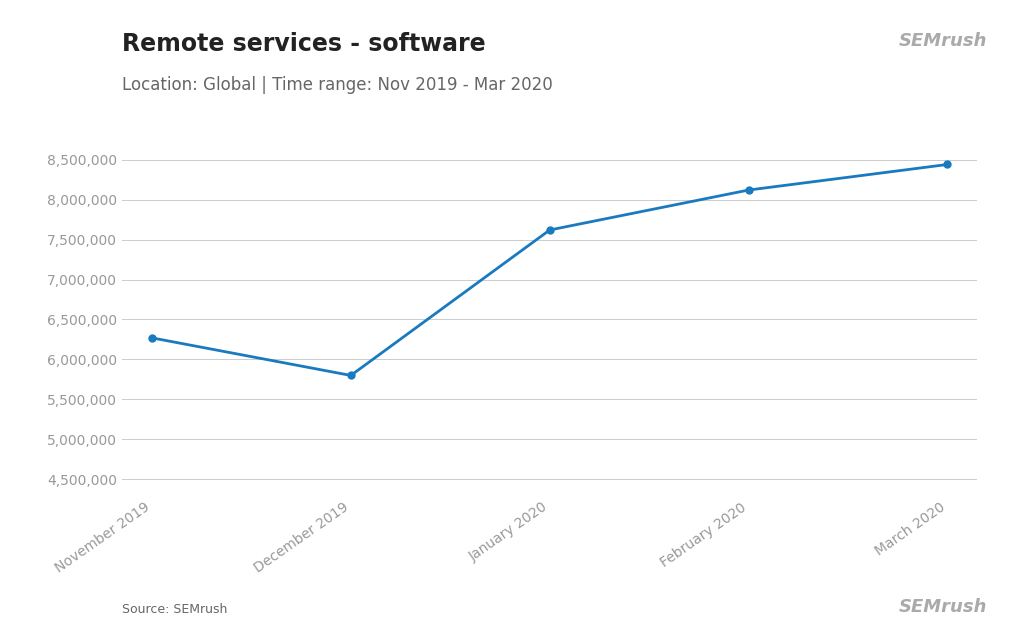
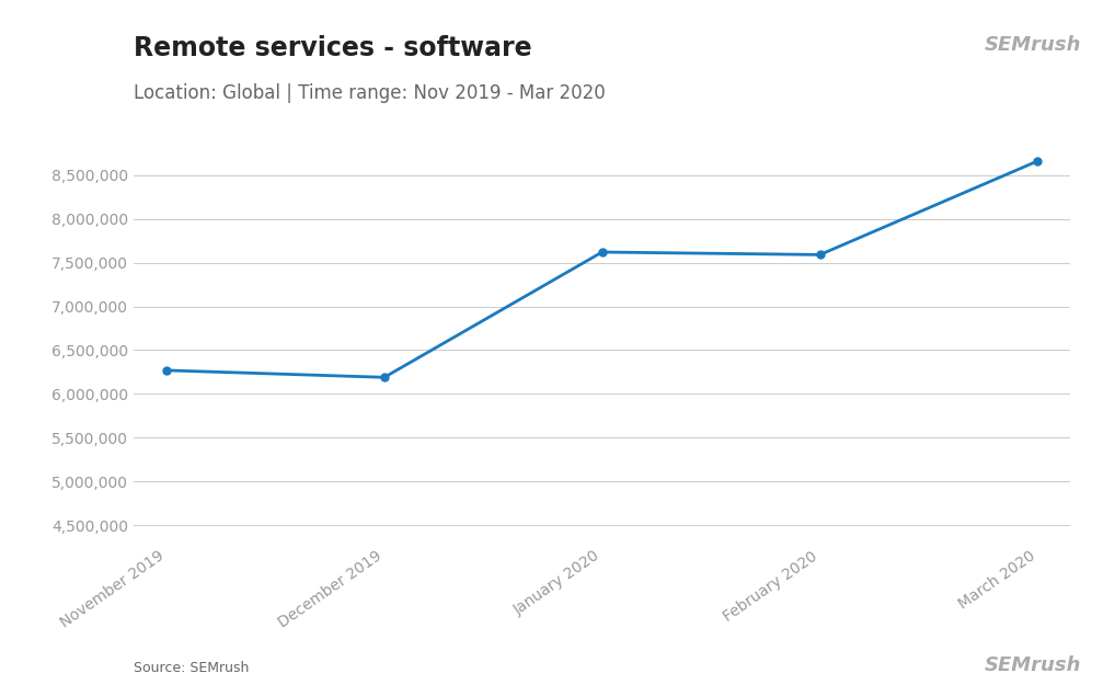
December 2019: 5,800,000 -> 6,190,000
February 2020: 8,120,000 -> 7,590,000
March 2020: 8,440,000 -> 8,660,000
